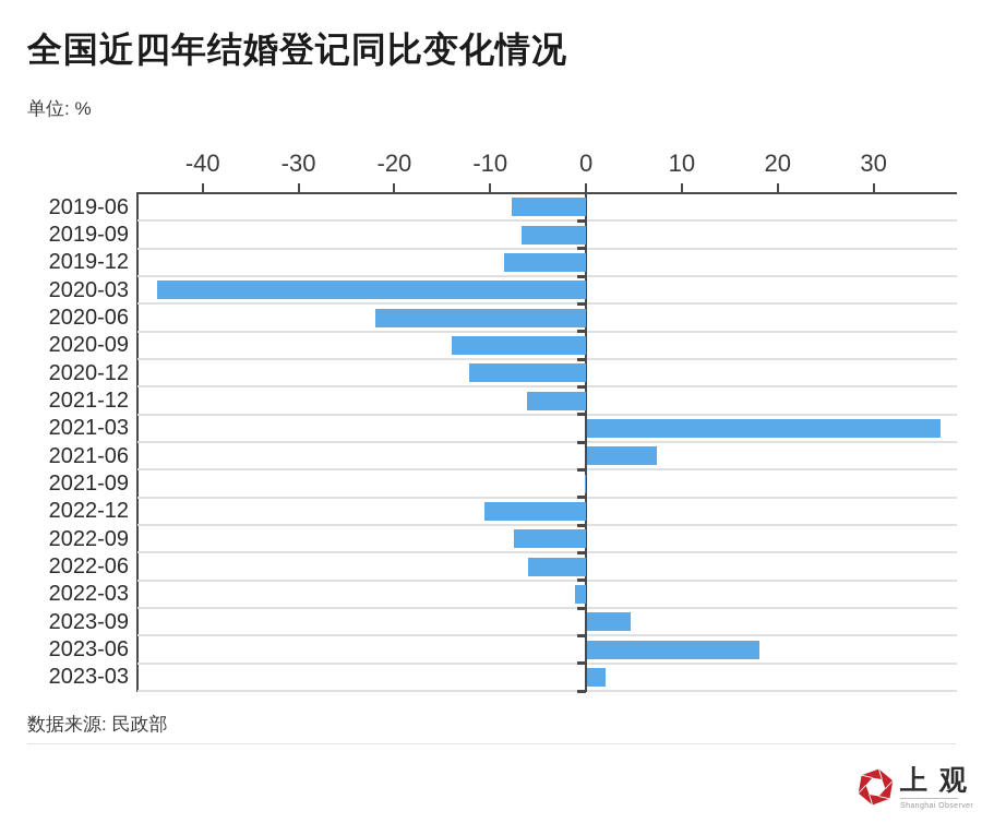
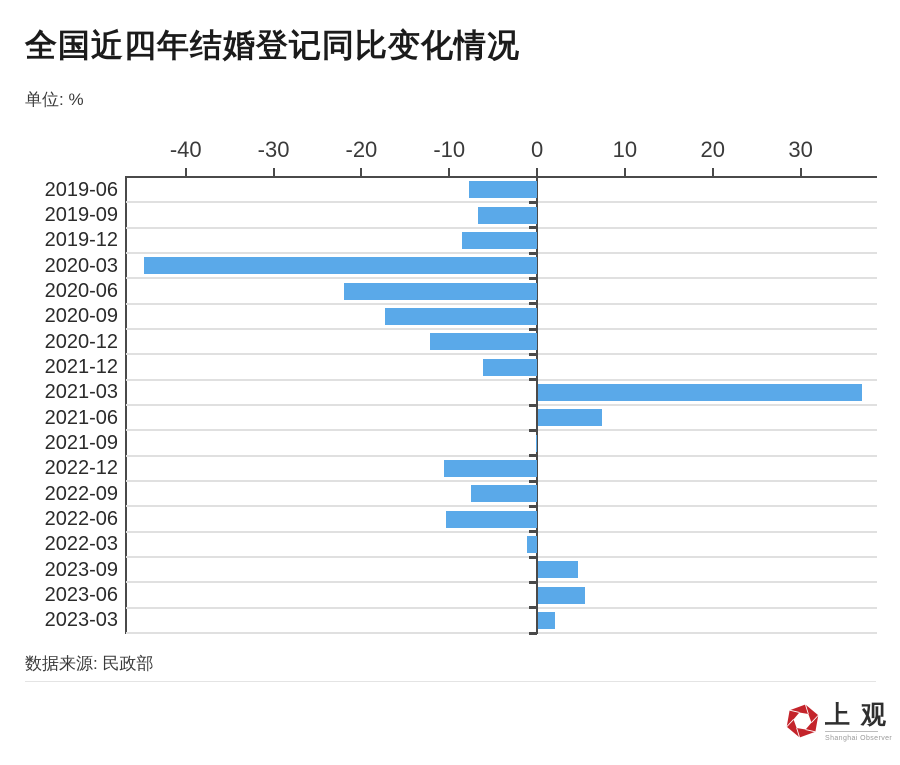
2020-09: -14 -> -17
2022-06: -6 -> -10
2023-06: 18 -> 5
